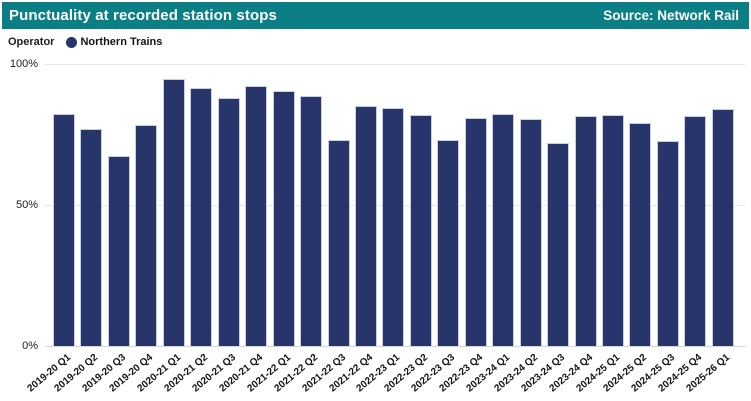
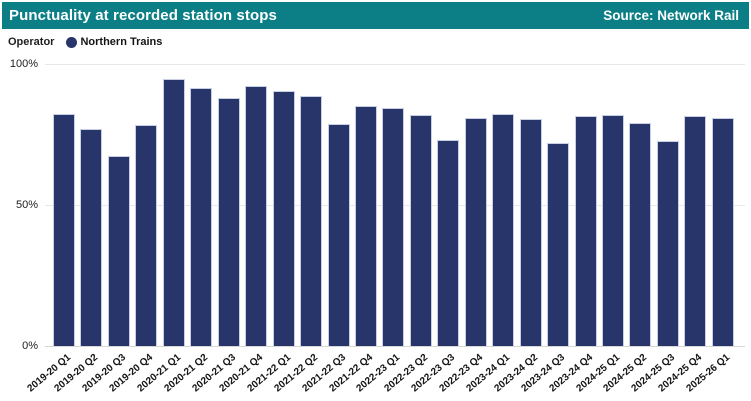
2021-22 Q3: 73% -> 79%
2025-26 Q1: 84% -> 81%
